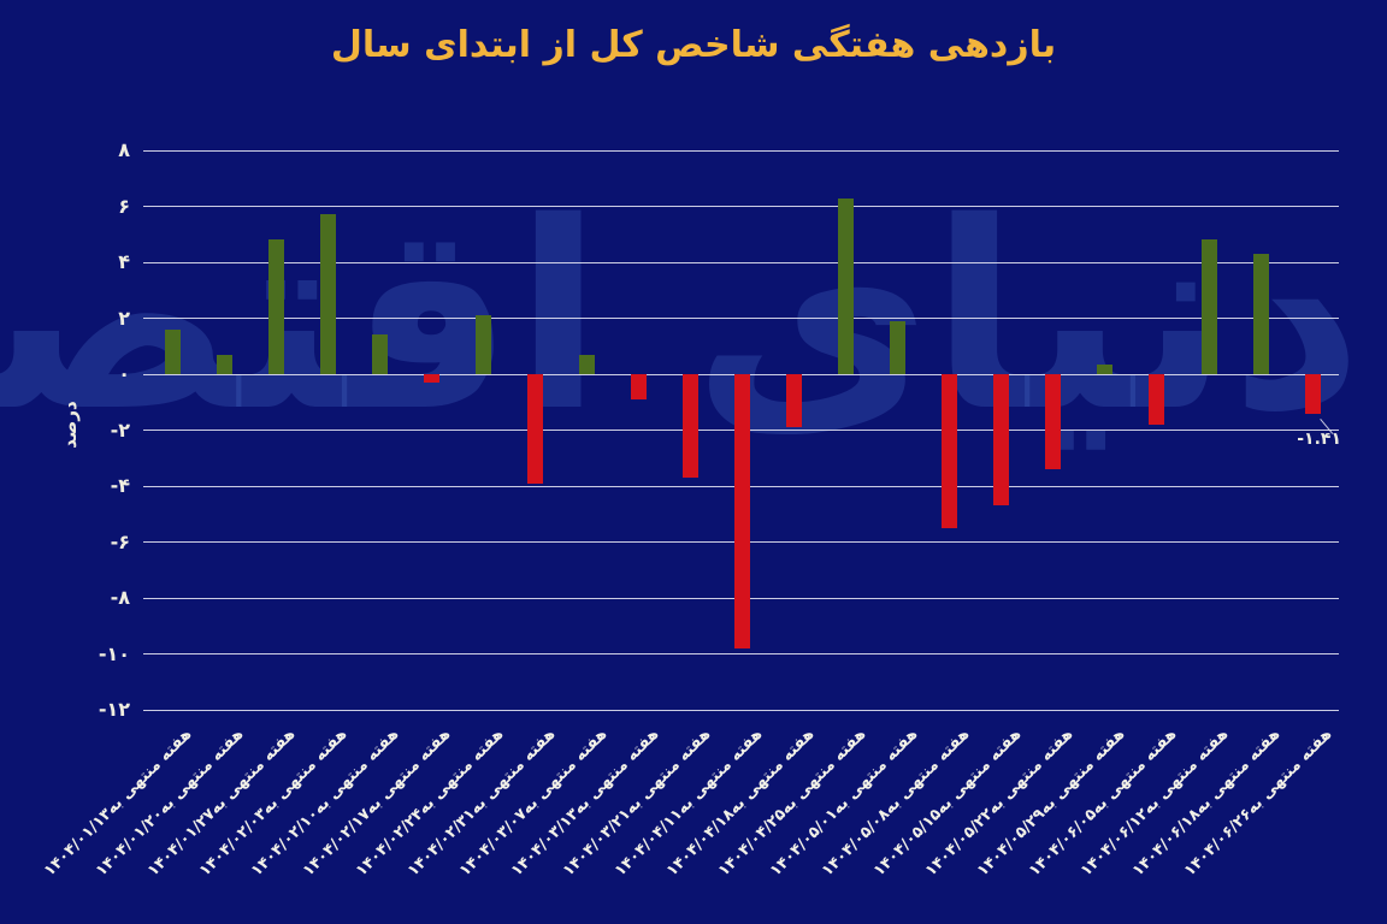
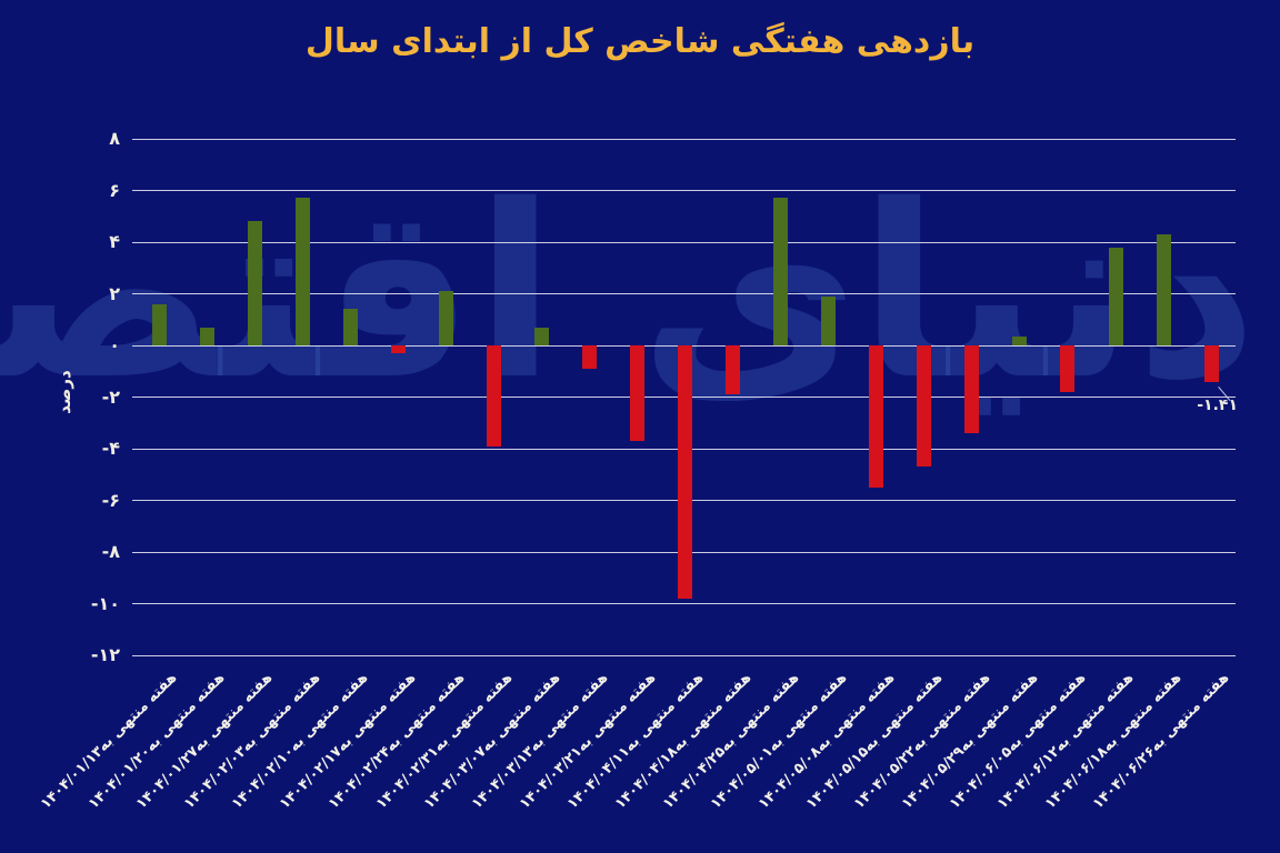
هفته منتهی به۱۴۰۴/۰۴/۲۵: 6.3 -> 5.7
هفته منتهی به۱۴۰۴/۰۶/۱۲: 4.8 -> 3.8
